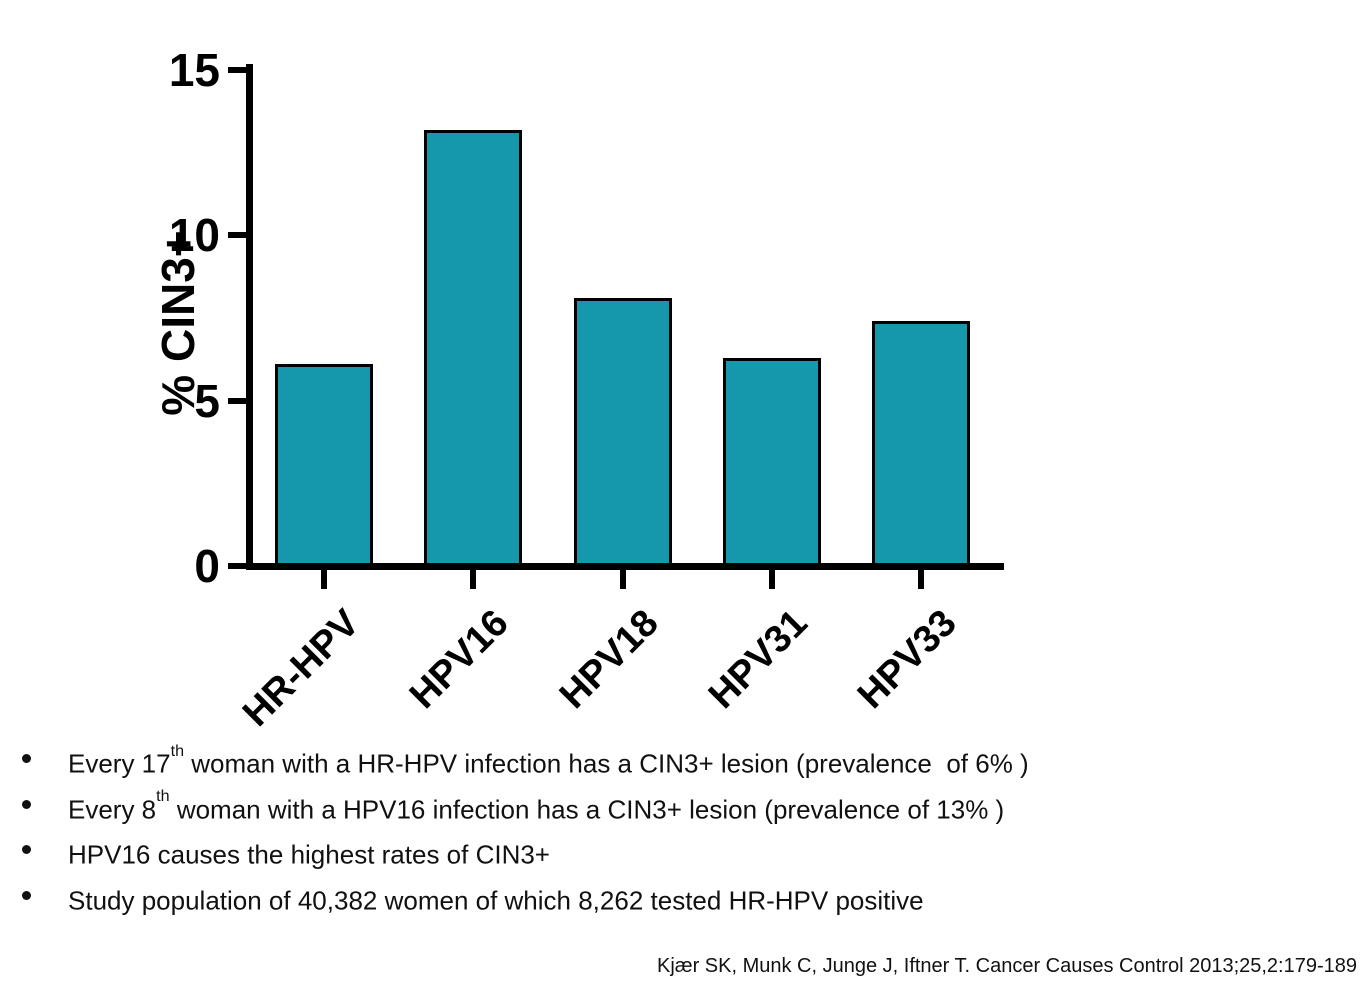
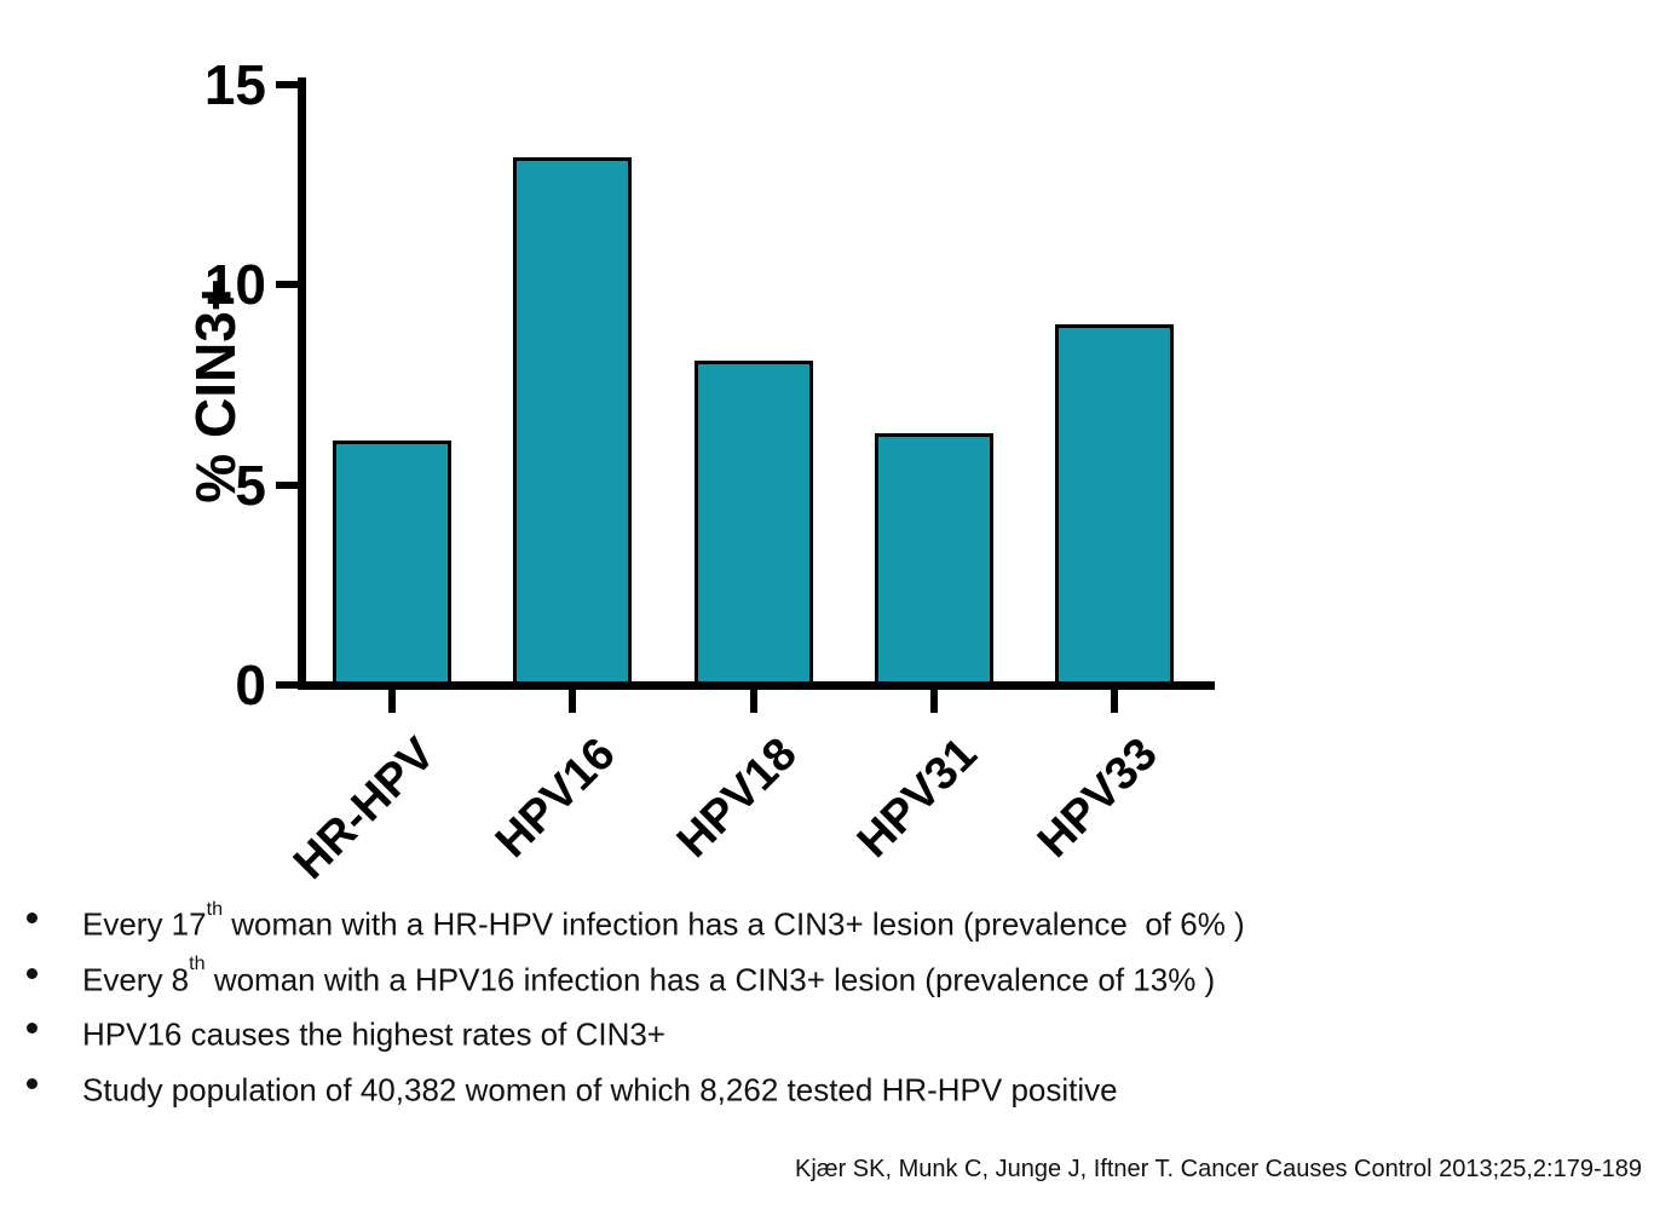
HPV33: 7.4 -> 9.0
